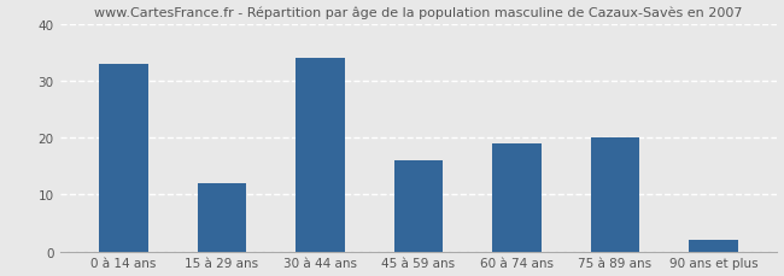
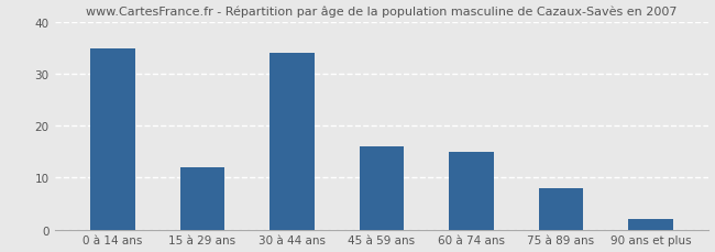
0 à 14 ans: 33 -> 35
60 à 74 ans: 19 -> 15
75 à 89 ans: 20 -> 8
